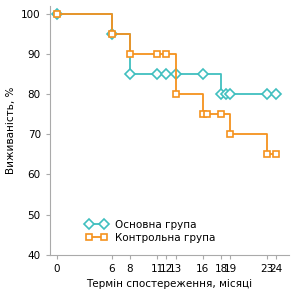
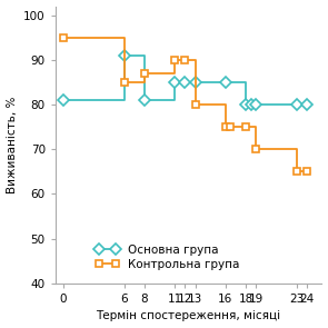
Основна група/0: 100 -> 81
Контрольна група/0: 100 -> 95
Основна група/6: 95 -> 91
Контрольна група/6: 95 -> 85
Основна група/8: 85 -> 81
Контрольна група/8: 90 -> 87
